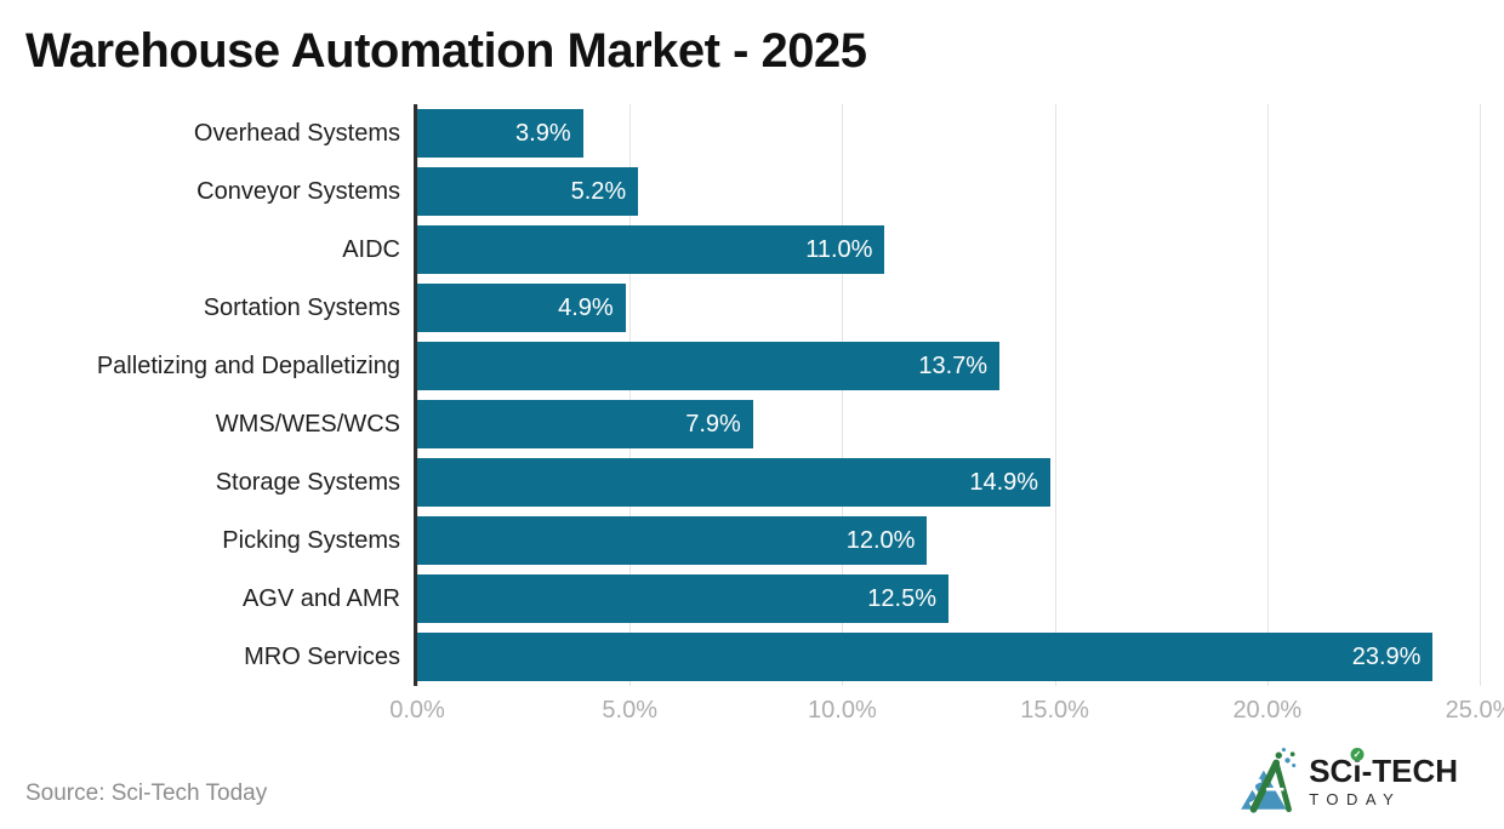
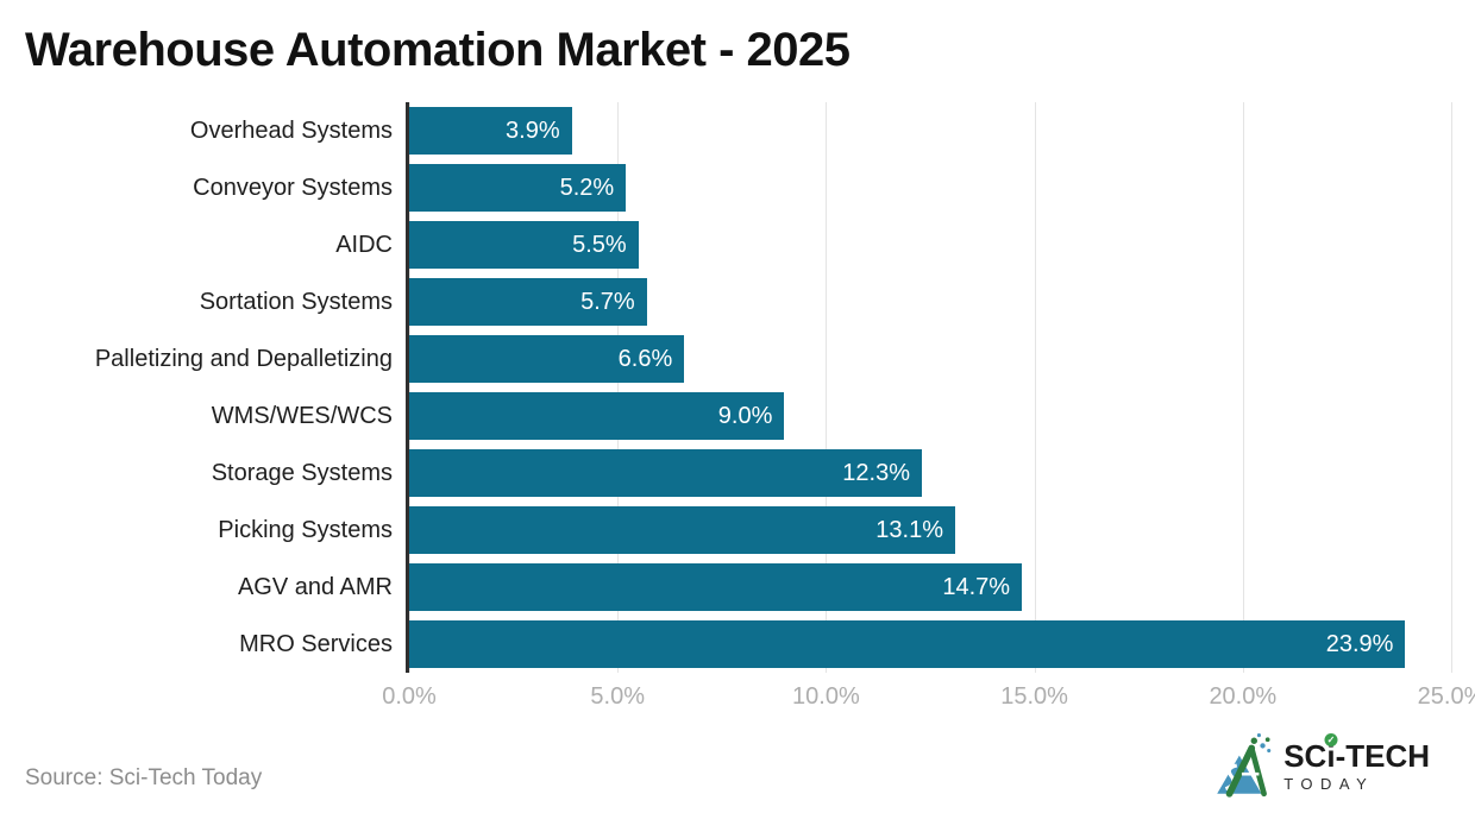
AIDC: 11.0% -> 5.5%
Sortation Systems: 4.9% -> 5.7%
Palletizing and Depalletizing: 13.7% -> 6.6%
WMS/WES/WCS: 7.9% -> 9.0%
Storage Systems: 14.9% -> 12.3%
Picking Systems: 12.0% -> 13.1%
AGV and AMR: 12.5% -> 14.7%
